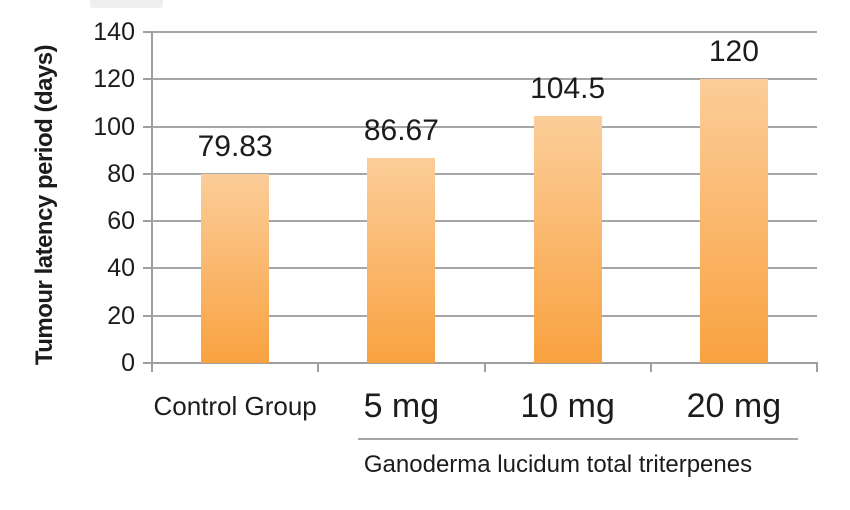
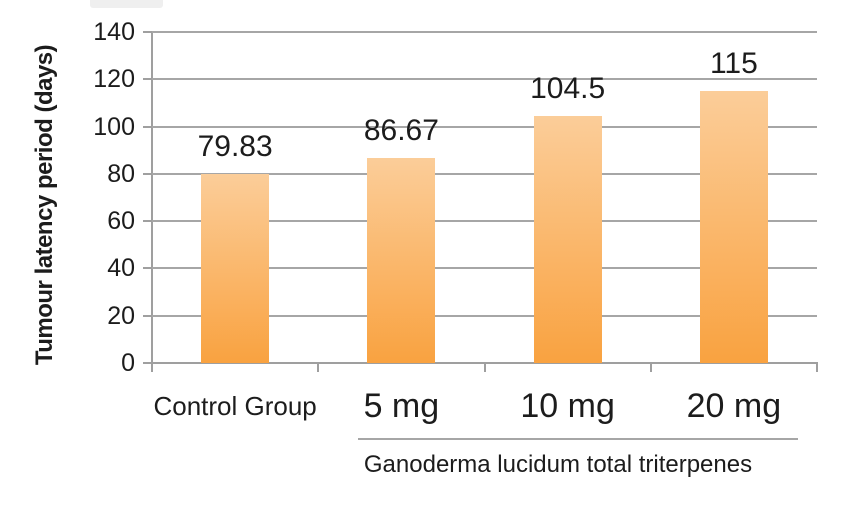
20 mg: 120 -> 115
